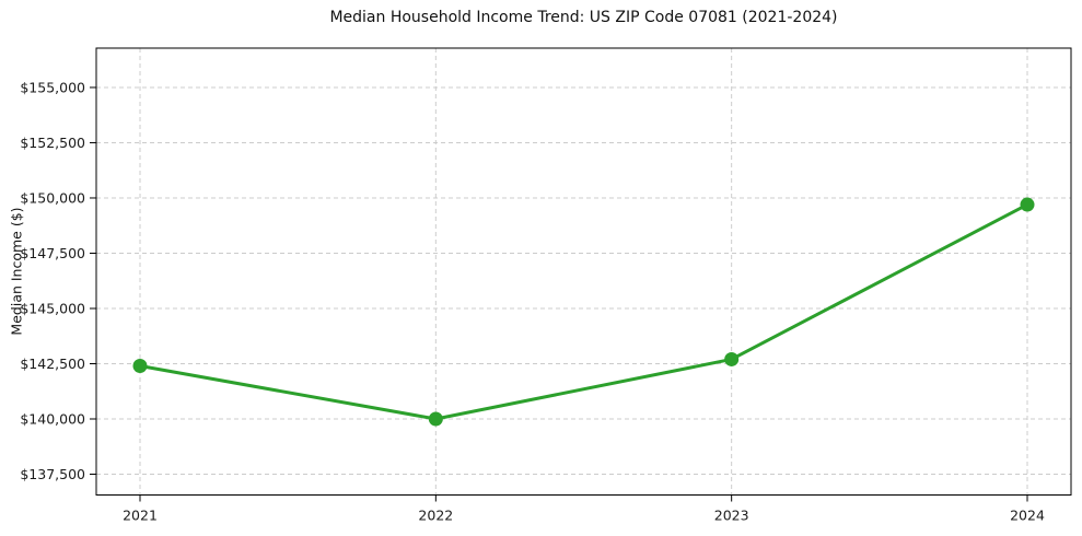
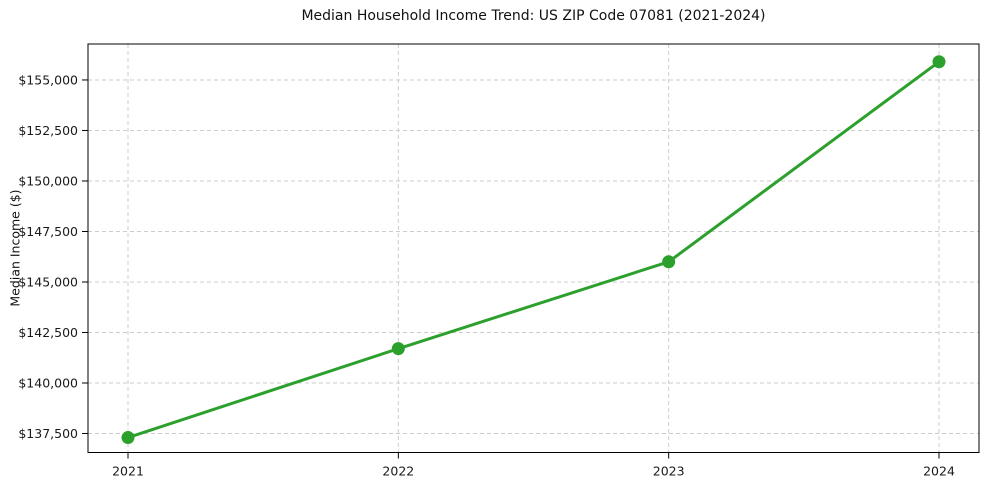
2021: $142400 -> $137300
2022: $140000 -> $141700
2023: $142700 -> $146000
2024: $149700 -> $155900
